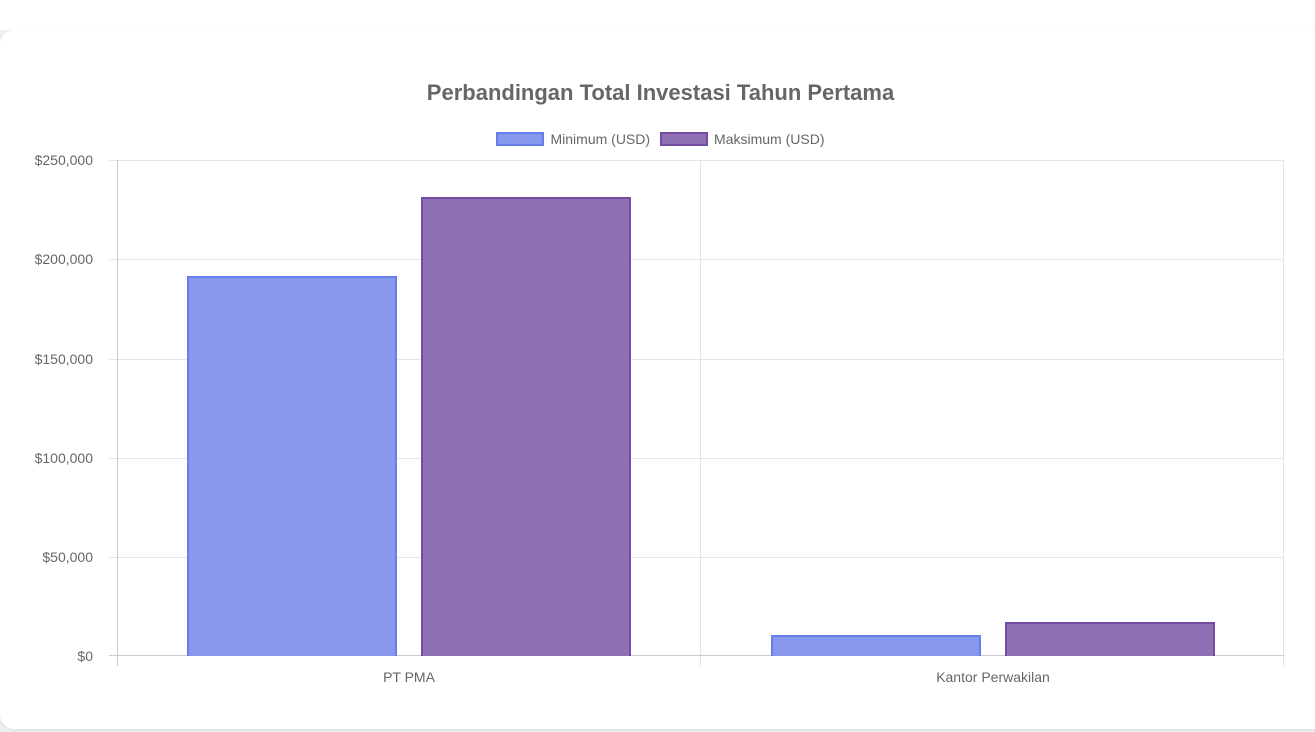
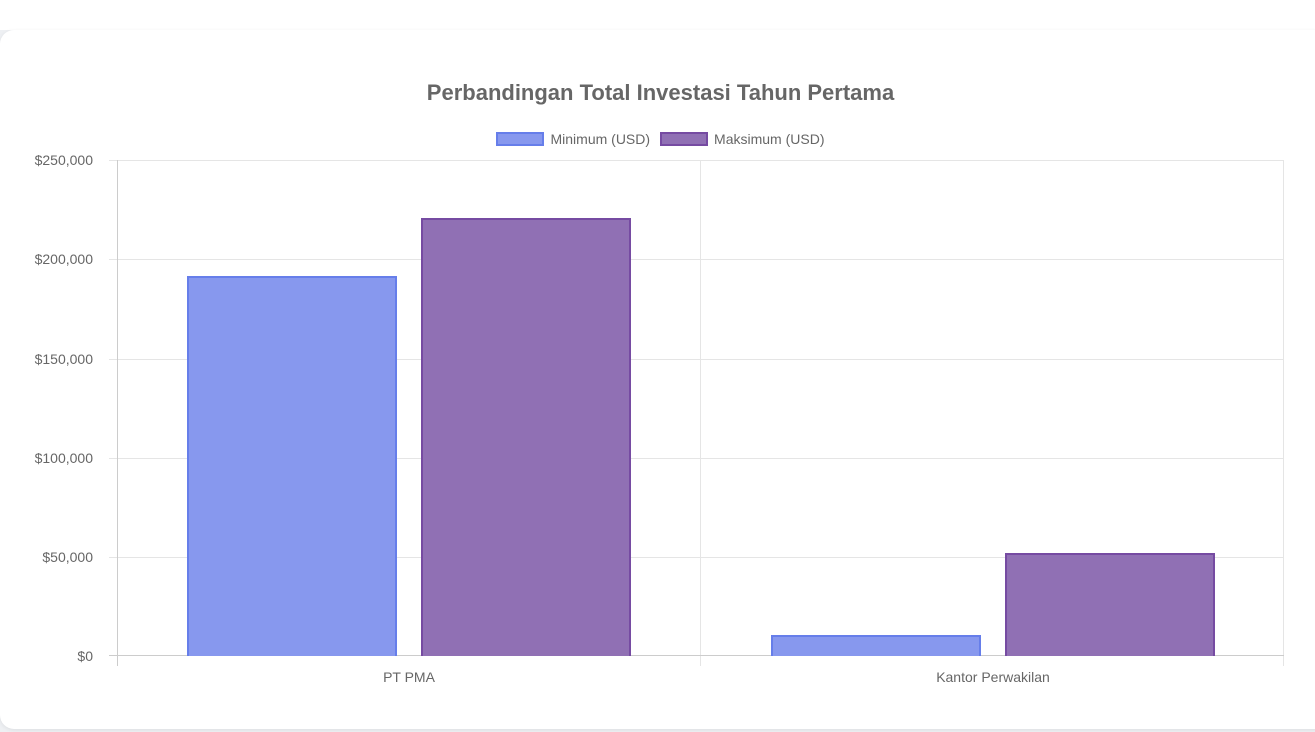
Maksimum (USD)/PT PMA: $232000 -> $221000
Maksimum (USD)/Kantor Perwakilan: $17000 -> $52000
